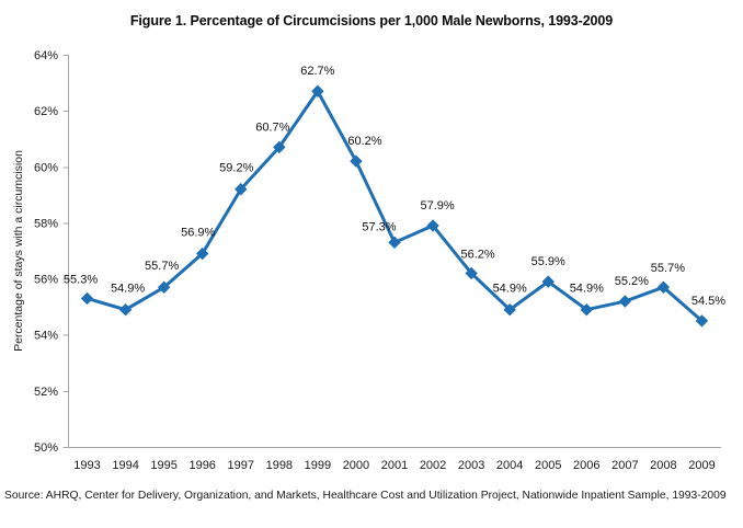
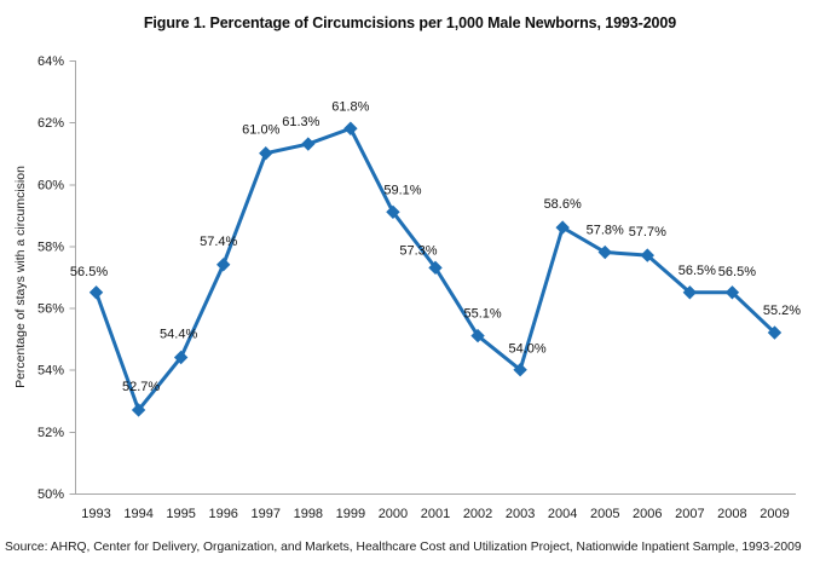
1993: 55.3% -> 56.5%
1994: 54.9% -> 52.7%
1995: 55.7% -> 54.4%
1996: 56.9% -> 57.4%
1997: 59.2% -> 61.0%
1998: 60.7% -> 61.3%
1999: 62.7% -> 61.8%
2000: 60.2% -> 59.1%
2002: 57.9% -> 55.1%
2003: 56.2% -> 54.0%
2004: 54.9% -> 58.6%
2005: 55.9% -> 57.8%
2006: 54.9% -> 57.7%
2007: 55.2% -> 56.5%
2008: 55.7% -> 56.5%
2009: 54.5% -> 55.2%
